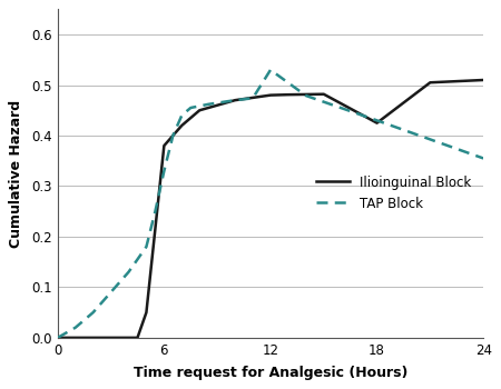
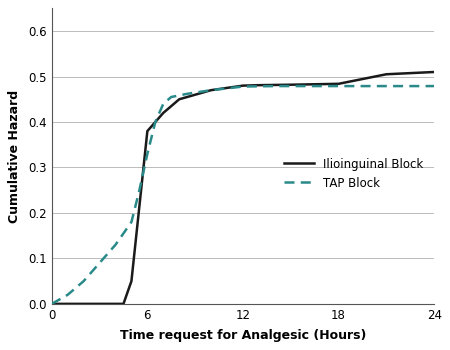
TAP Block/12: 0.530 -> 0.478
Ilioinguinal Block/18: 0.425 -> 0.484
TAP Block/18: 0.430 -> 0.479
TAP Block/24: 0.355 -> 0.479
